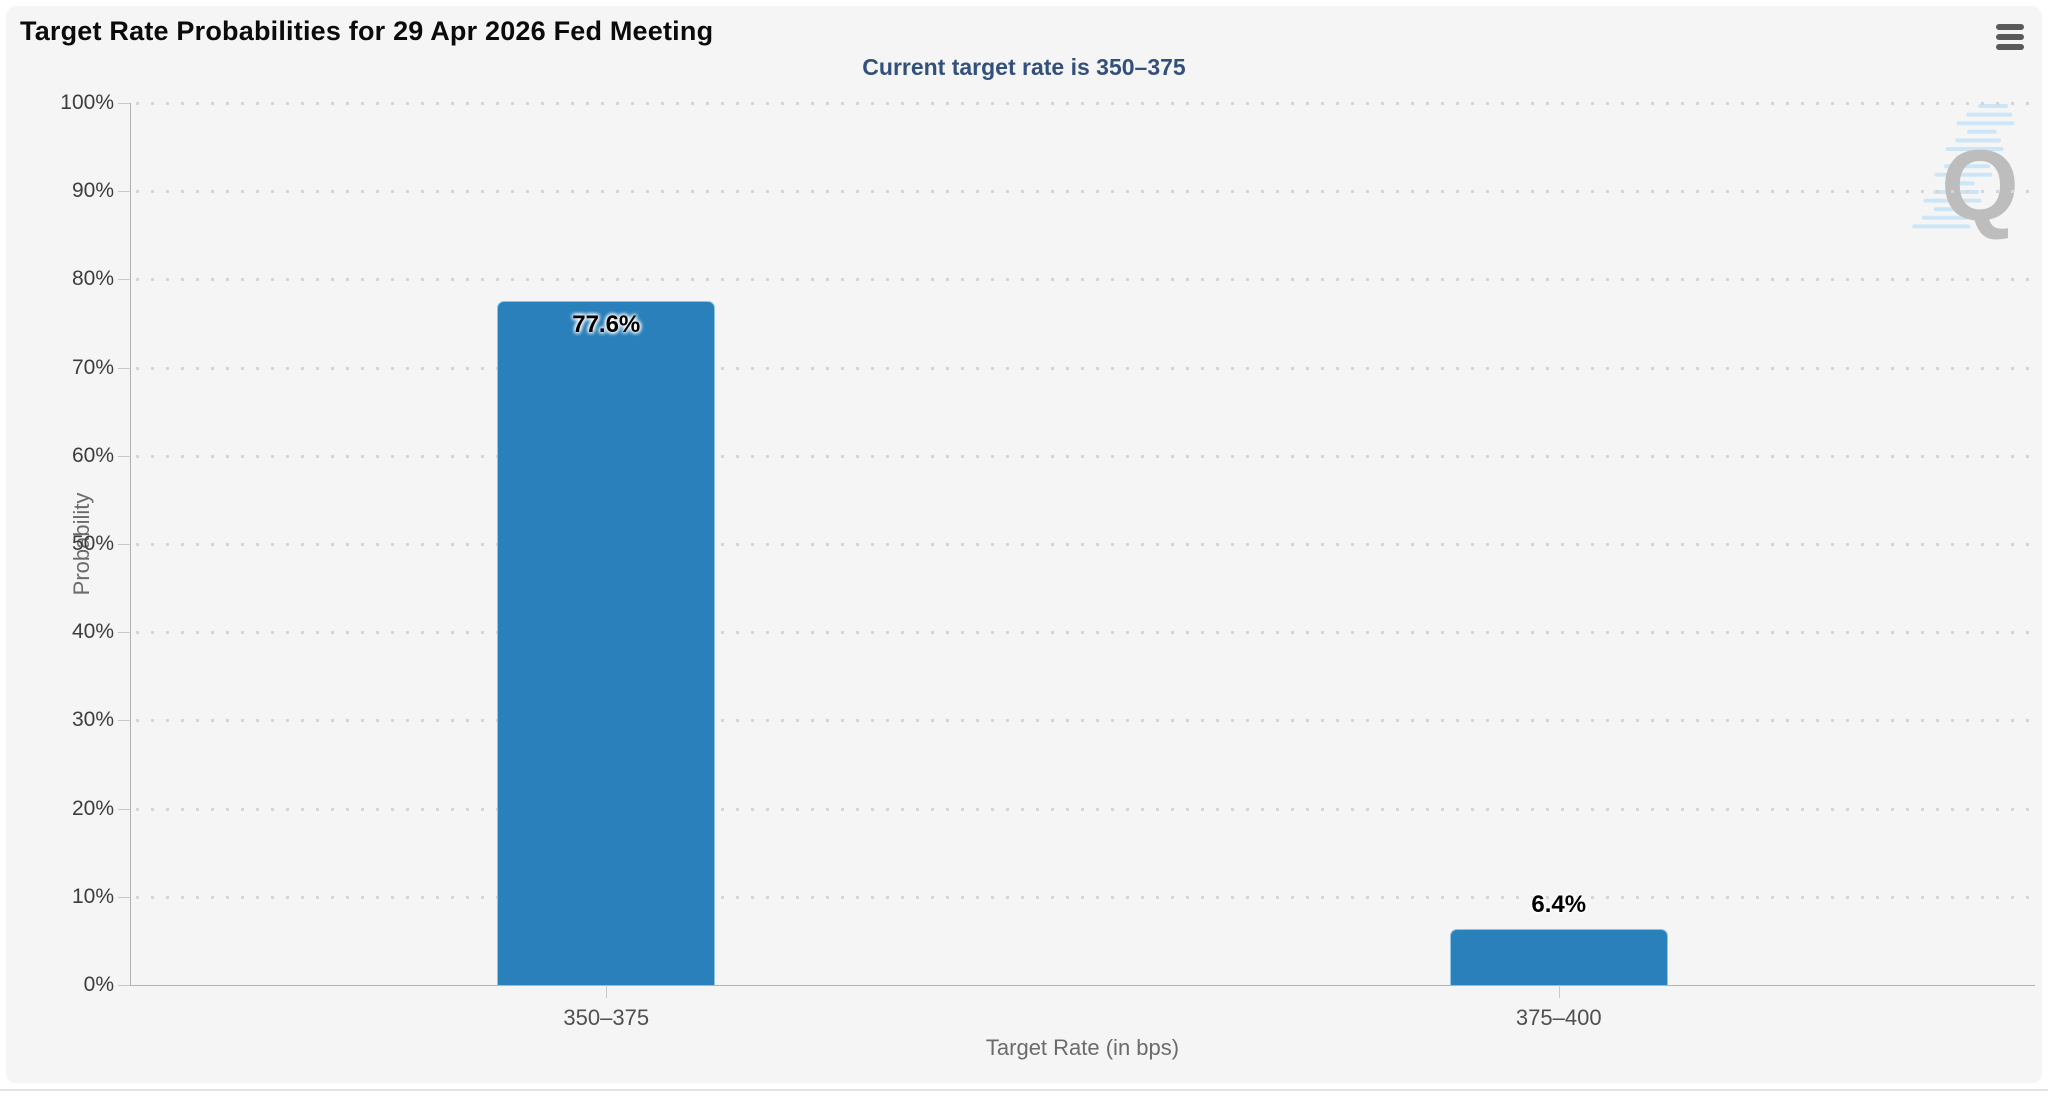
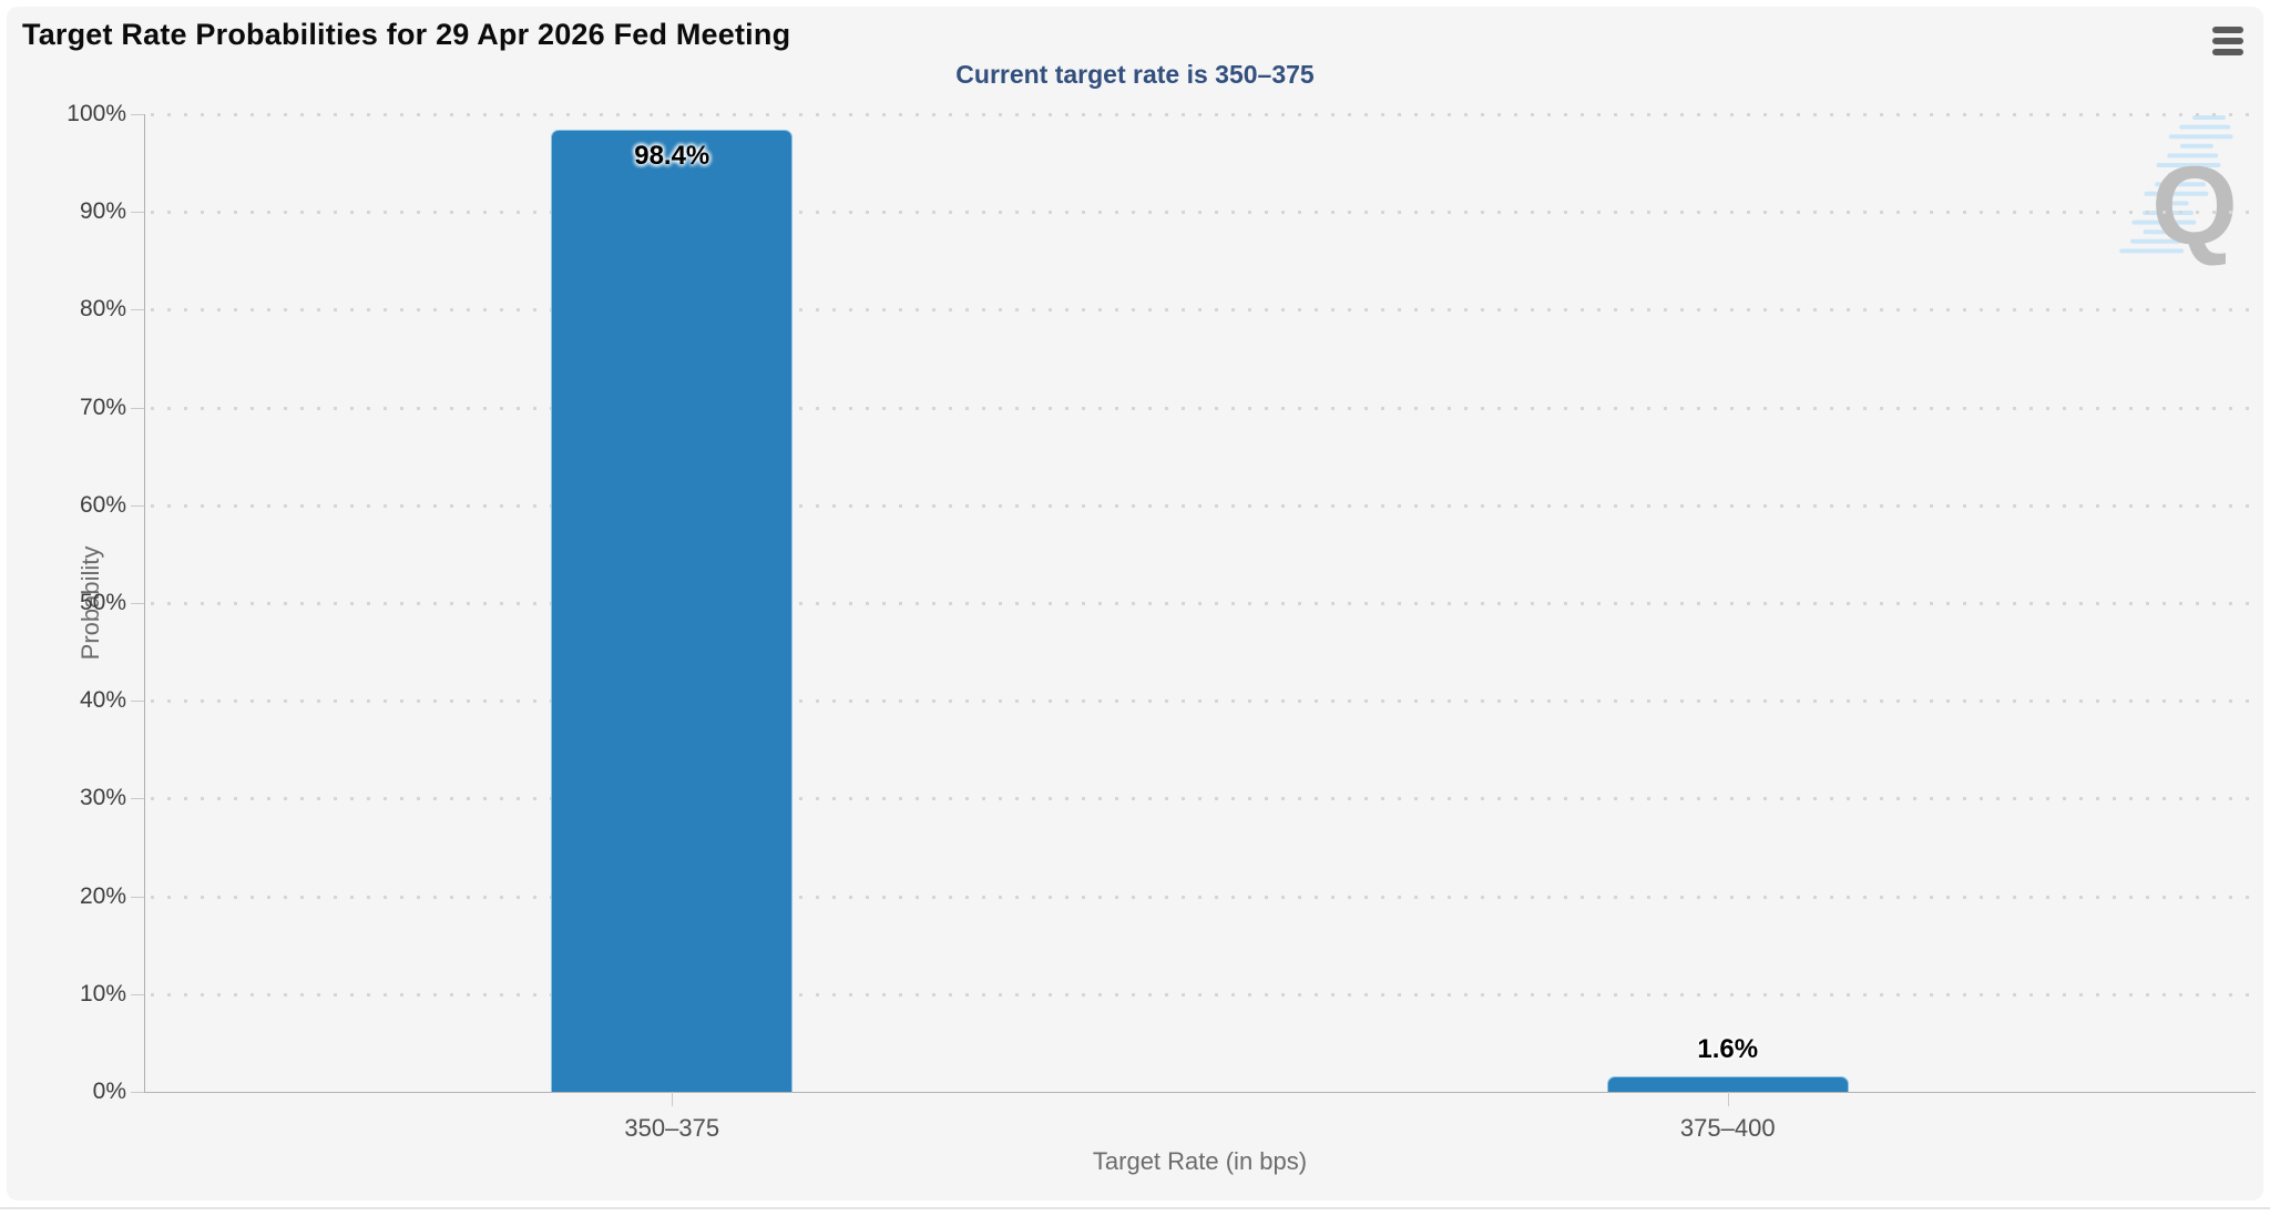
350–375: 77.6% -> 98.4%
375–400: 6.4% -> 1.6%
